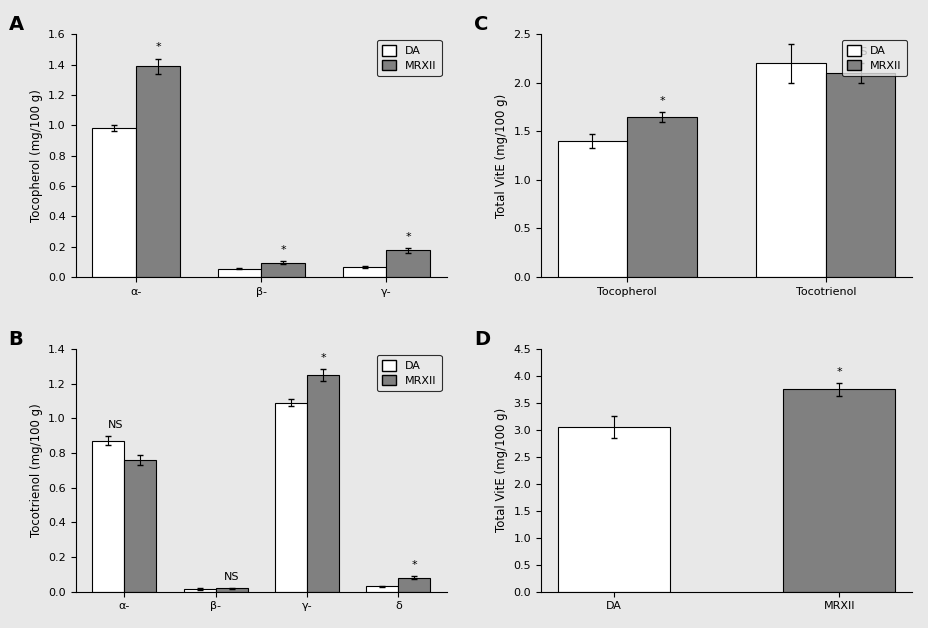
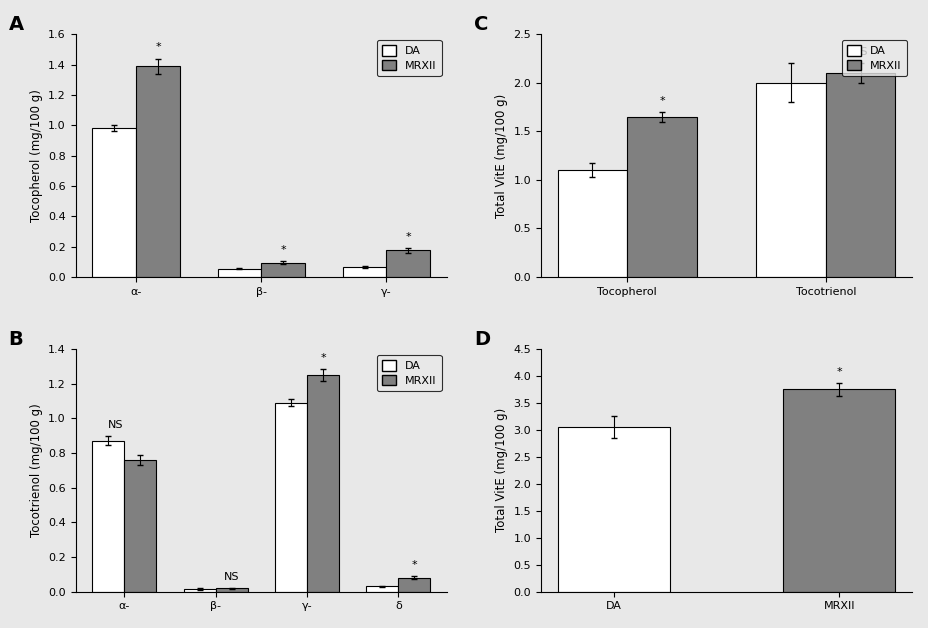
DA/Tocopherol: 1.4 -> 1.1
DA/Tocotrienol: 2.2 -> 2.0
